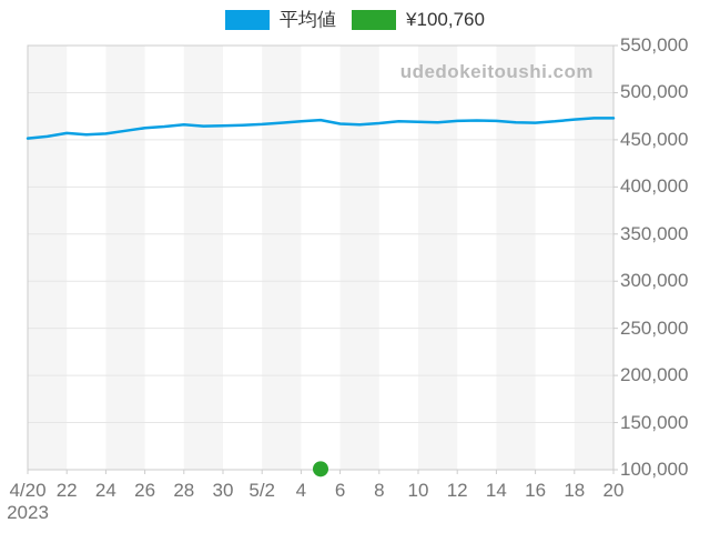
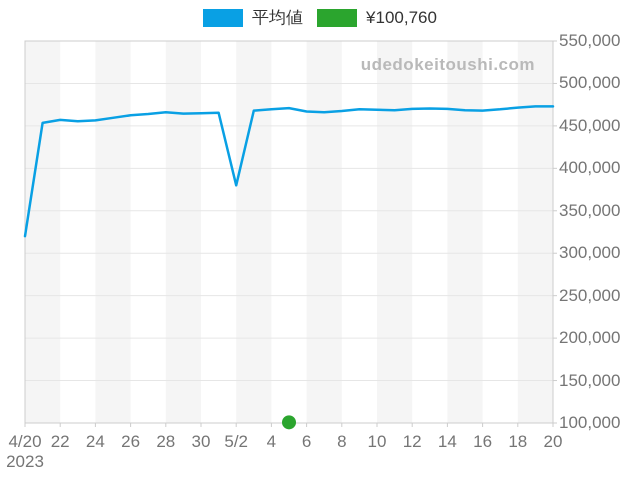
4/20: 450000 -> 320000
5/2: 470000 -> 380000
